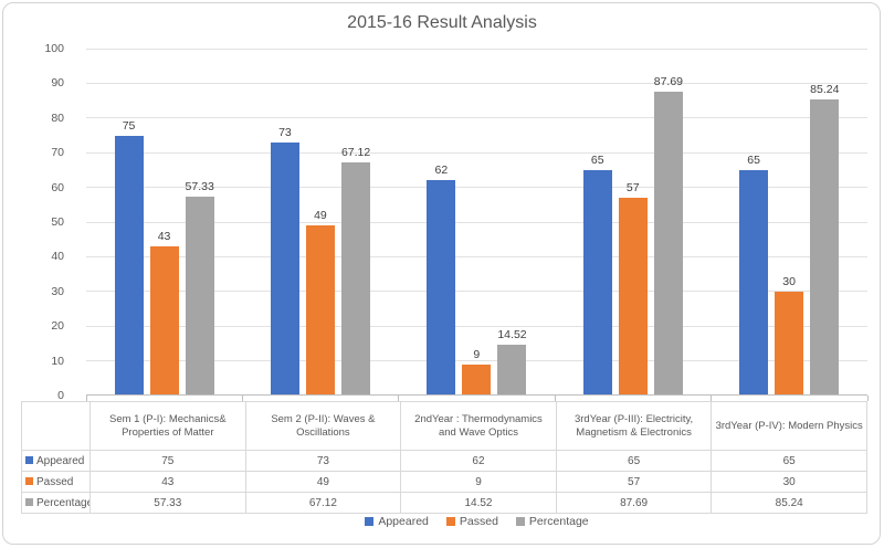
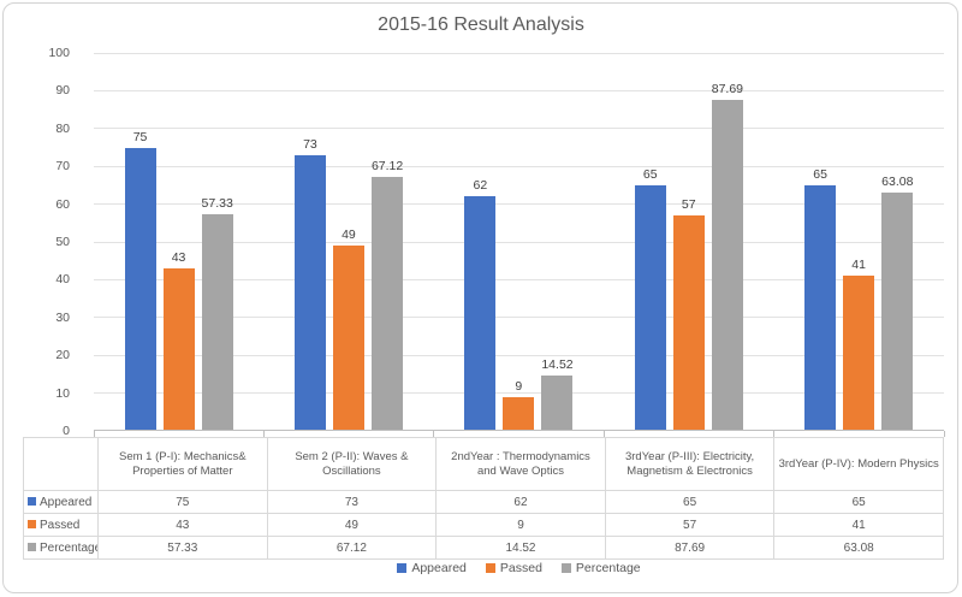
Passed/3rdYear (P-IV): Modern Physics: 30 -> 41
Percentage/3rdYear (P-IV): Modern Physics: 85.24 -> 63.08
